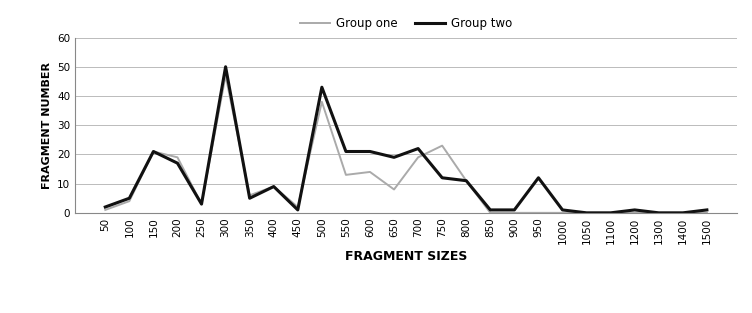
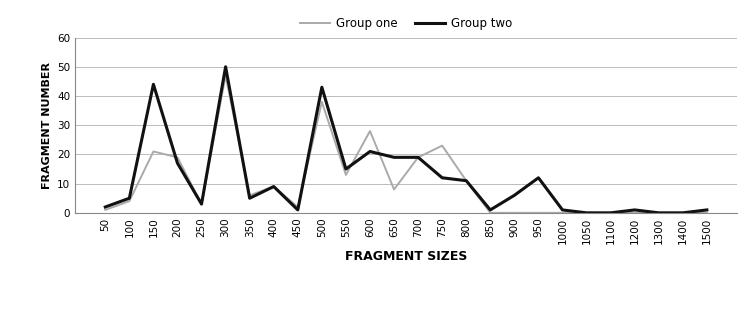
Group two/150: 21 -> 44
Group two/550: 21 -> 15
Group one/600: 14 -> 28
Group two/700: 22 -> 19
Group two/900: 1 -> 6
